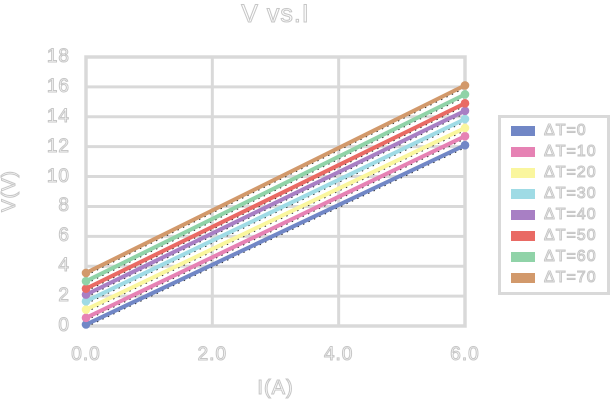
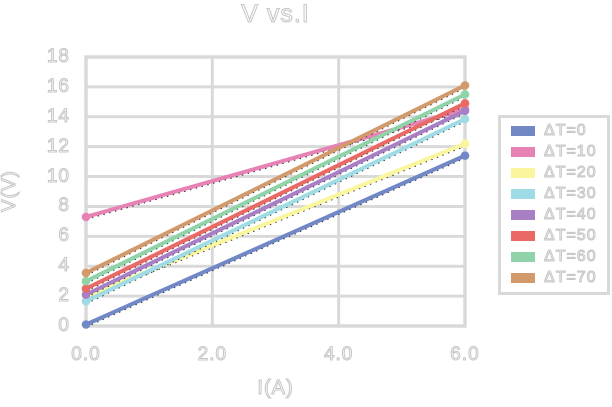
ΔT=10/0: 0.6 -> 7.3
ΔT=20/0: 1.1 -> 2.0
ΔT=0/6: 12.1 -> 11.4
ΔT=10/6: 12.7 -> 14.5
ΔT=20/6: 13.2 -> 12.2
